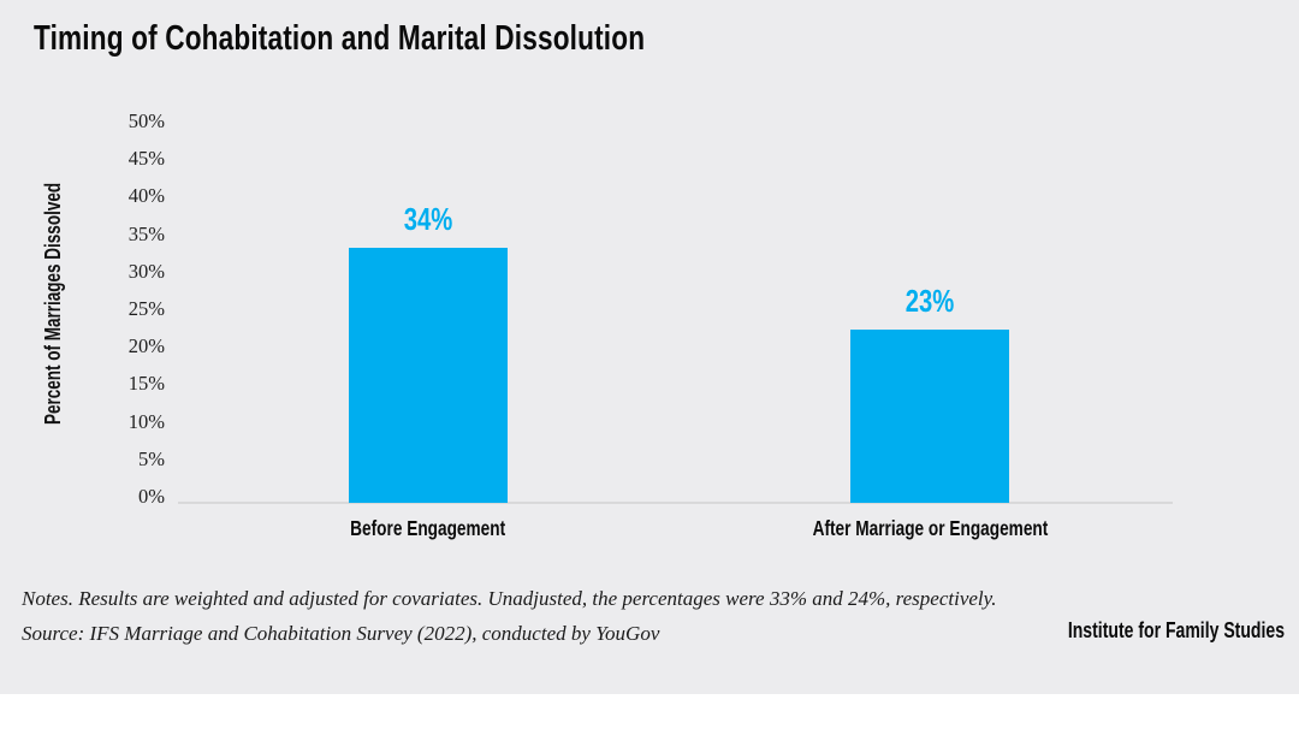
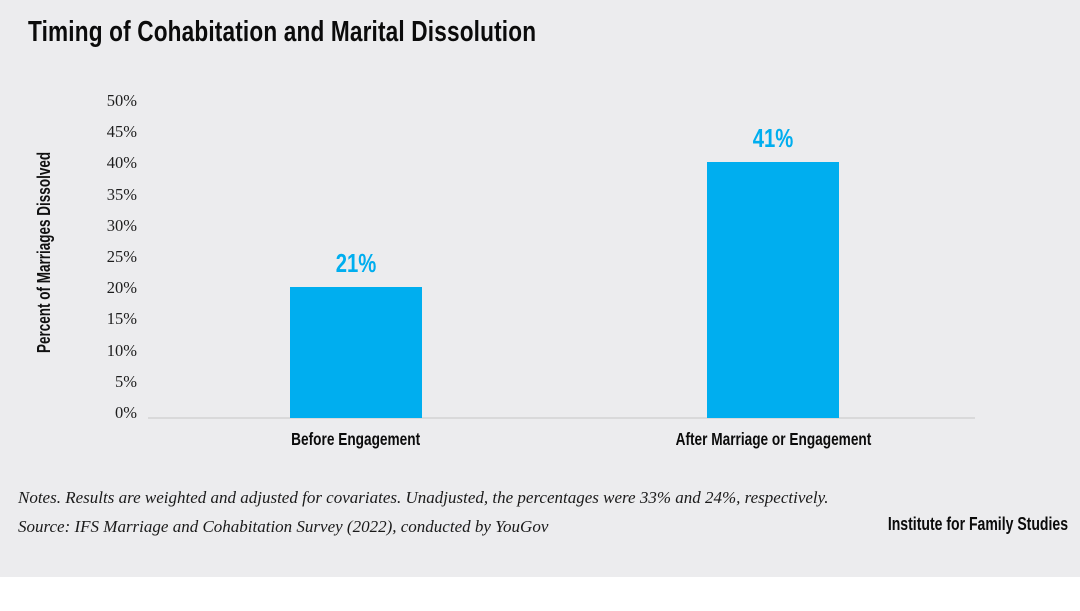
Before Engagement: 34% -> 21%
After Marriage or Engagement: 23% -> 41%
